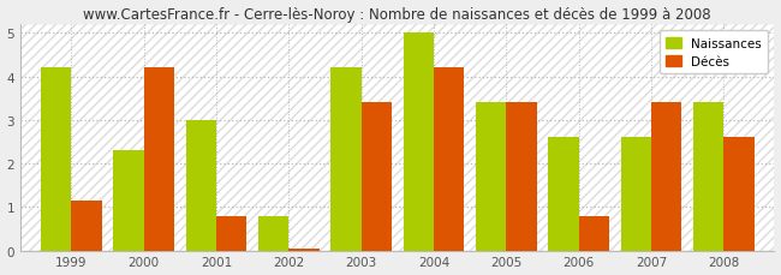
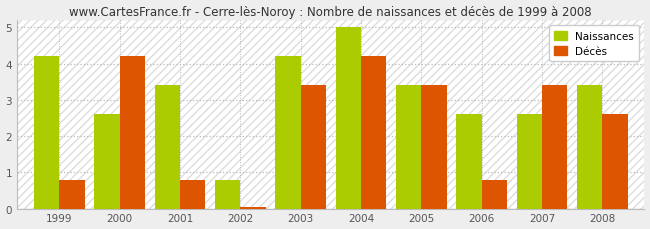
Décès/1999: 1.15 -> 0.80
Naissances/2000: 2.3 -> 2.6
Naissances/2001: 3.0 -> 3.4
